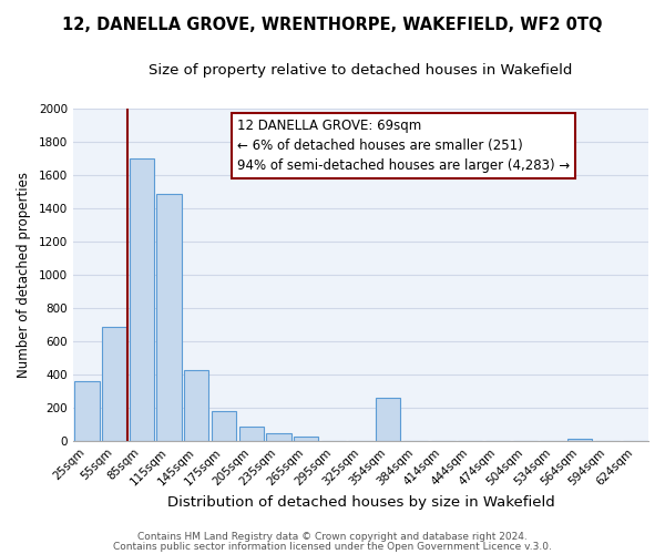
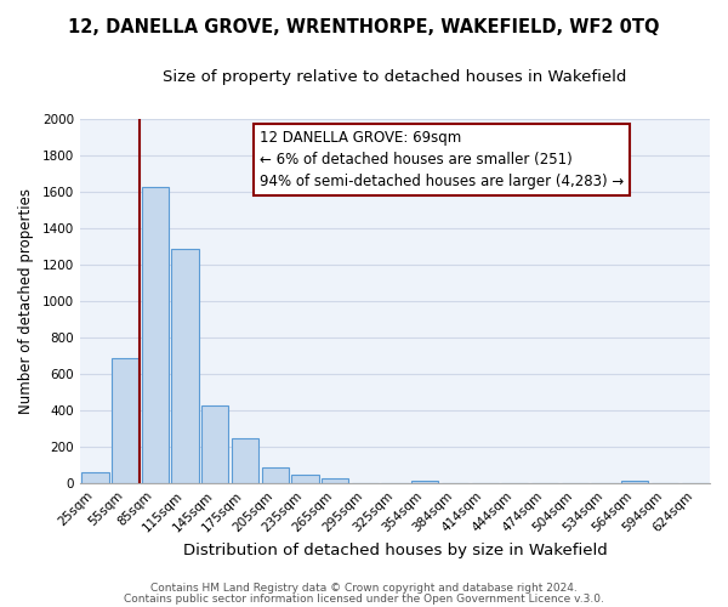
25sqm: 360 -> 60
85sqm: 1700 -> 1630
115sqm: 1490 -> 1280
175sqm: 180 -> 250
354sqm: 260 -> 20
